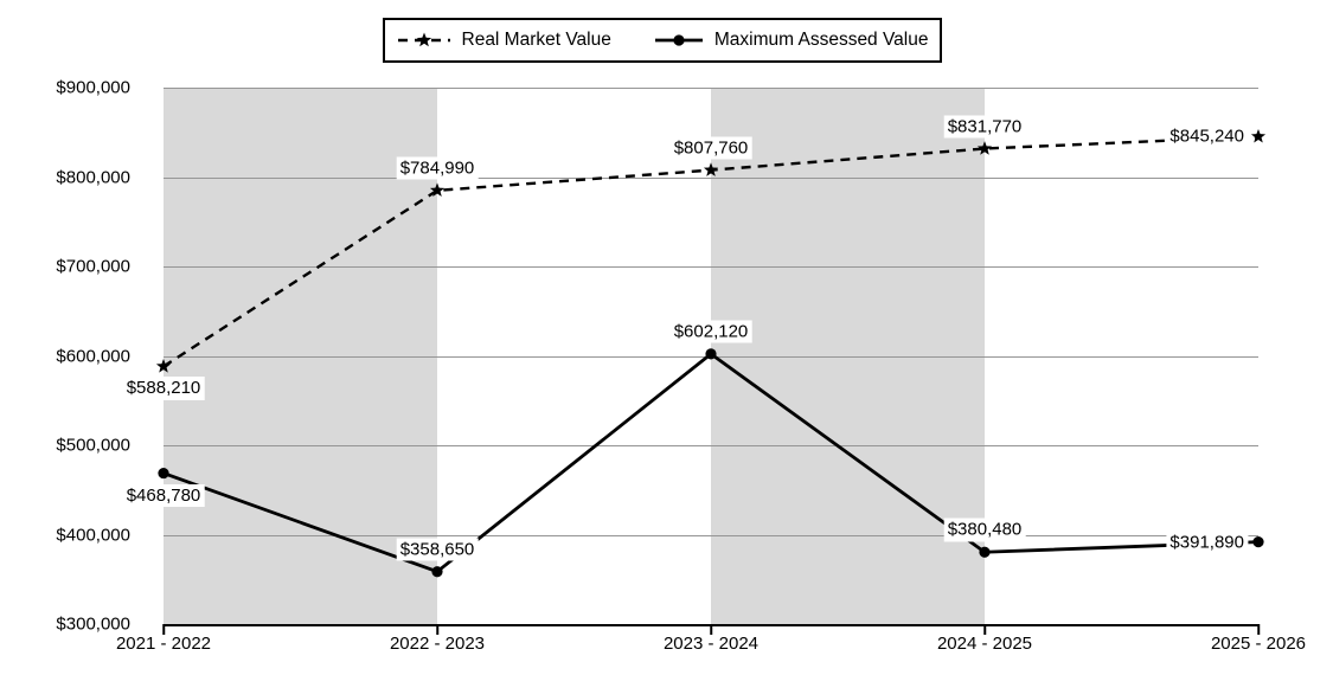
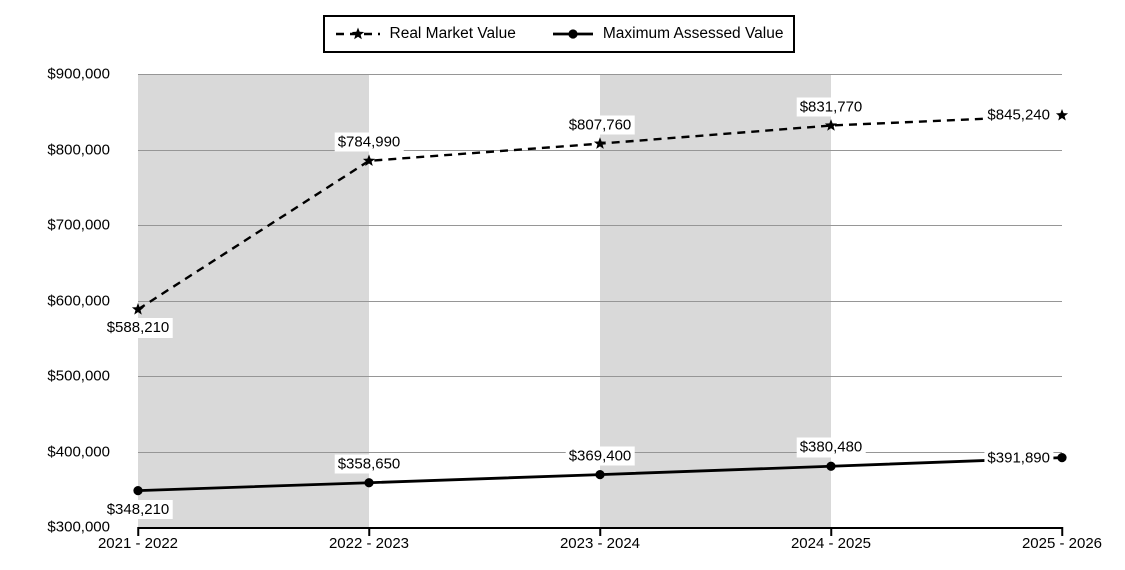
Maximum Assessed Value/2021 - 2022: $468,780 -> $348,210
Maximum Assessed Value/2023 - 2024: $602,120 -> $369,400
